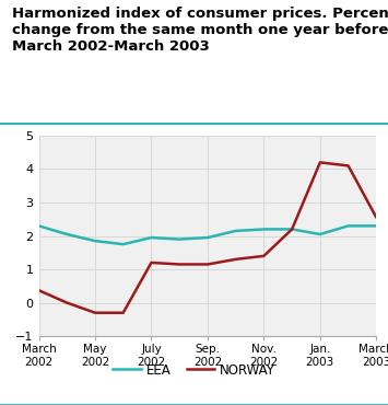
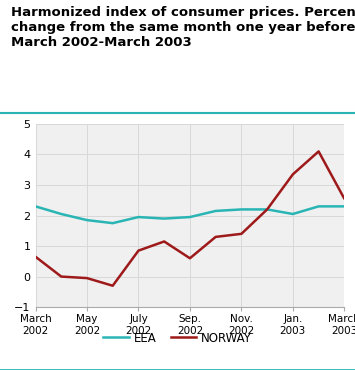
NORWAY/March 2002: 0.37 -> 0.65
NORWAY/May 2002: -0.30 -> -0.05
NORWAY/July 2002: 1.20 -> 0.85
NORWAY/Sep. 2002: 1.15 -> 0.60
NORWAY/Jan. 2003: 4.20 -> 3.35
